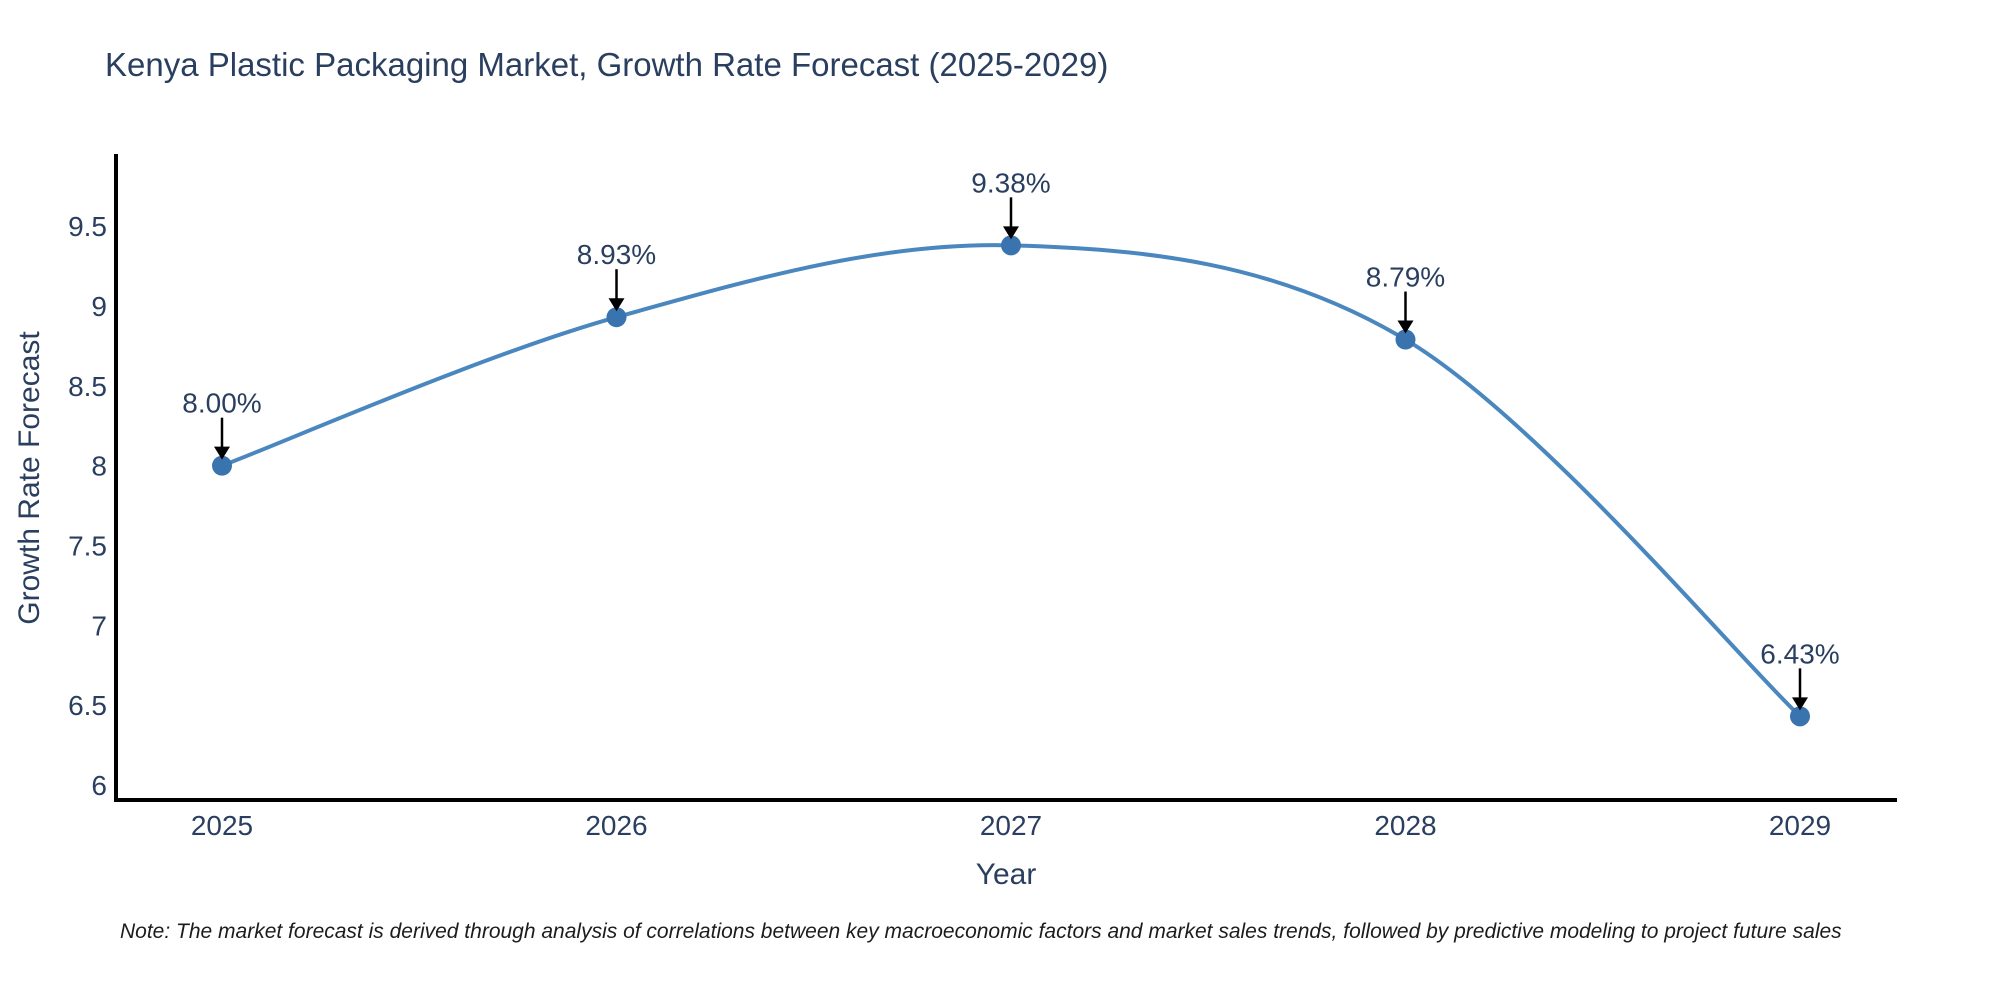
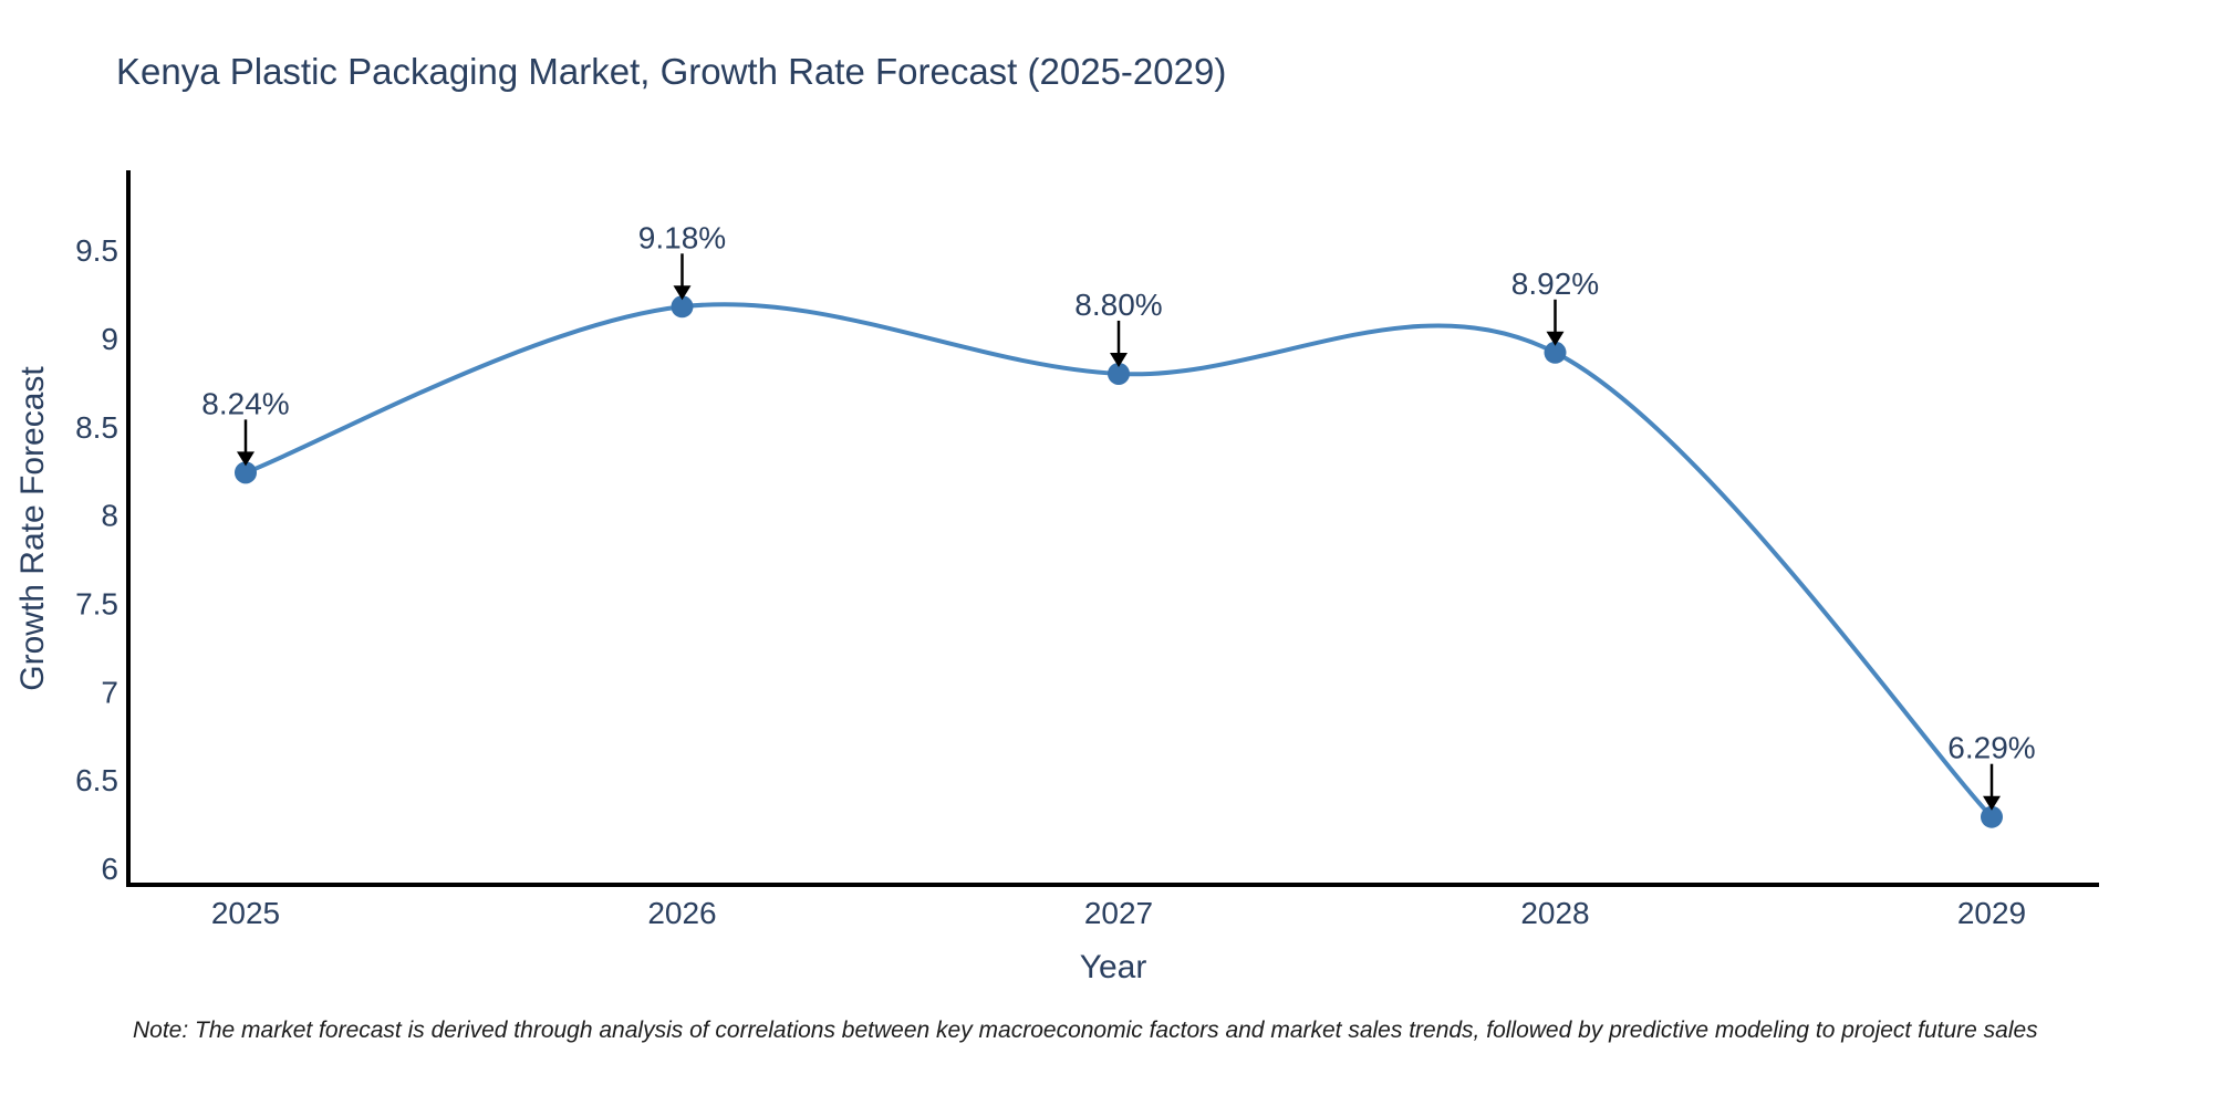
2025: 8.00% -> 8.24%
2026: 8.93% -> 9.18%
2027: 9.38% -> 8.80%
2028: 8.79% -> 8.92%
2029: 6.43% -> 6.29%
